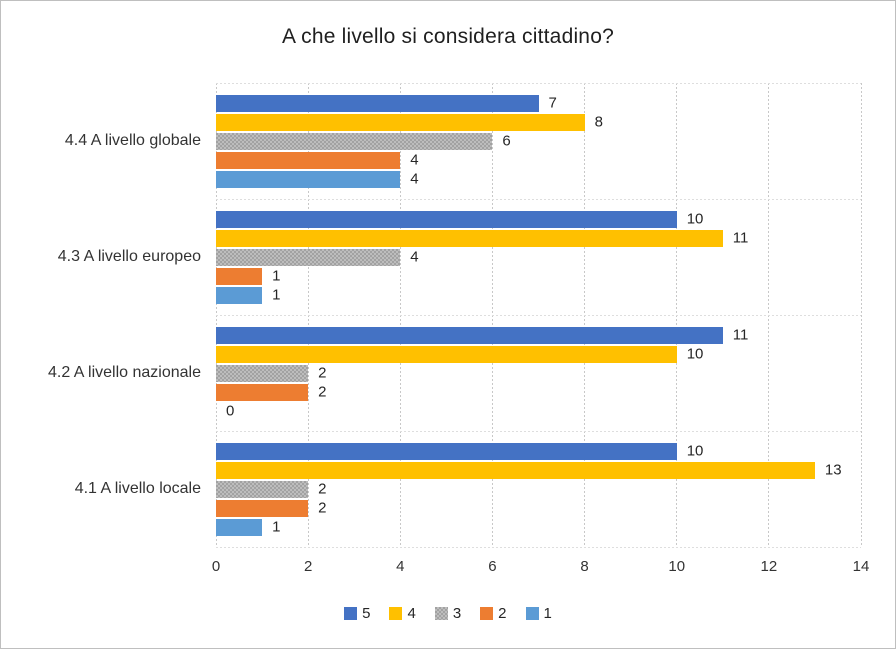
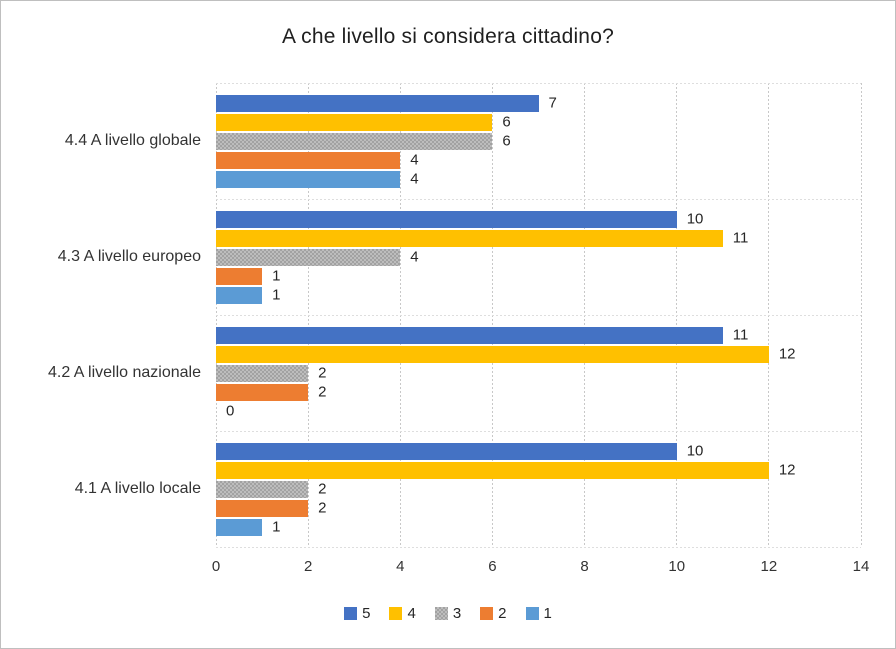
4/4.4 A livello globale: 8 -> 6
4/4.2 A livello nazionale: 10 -> 12
4/4.1 A livello locale: 13 -> 12
